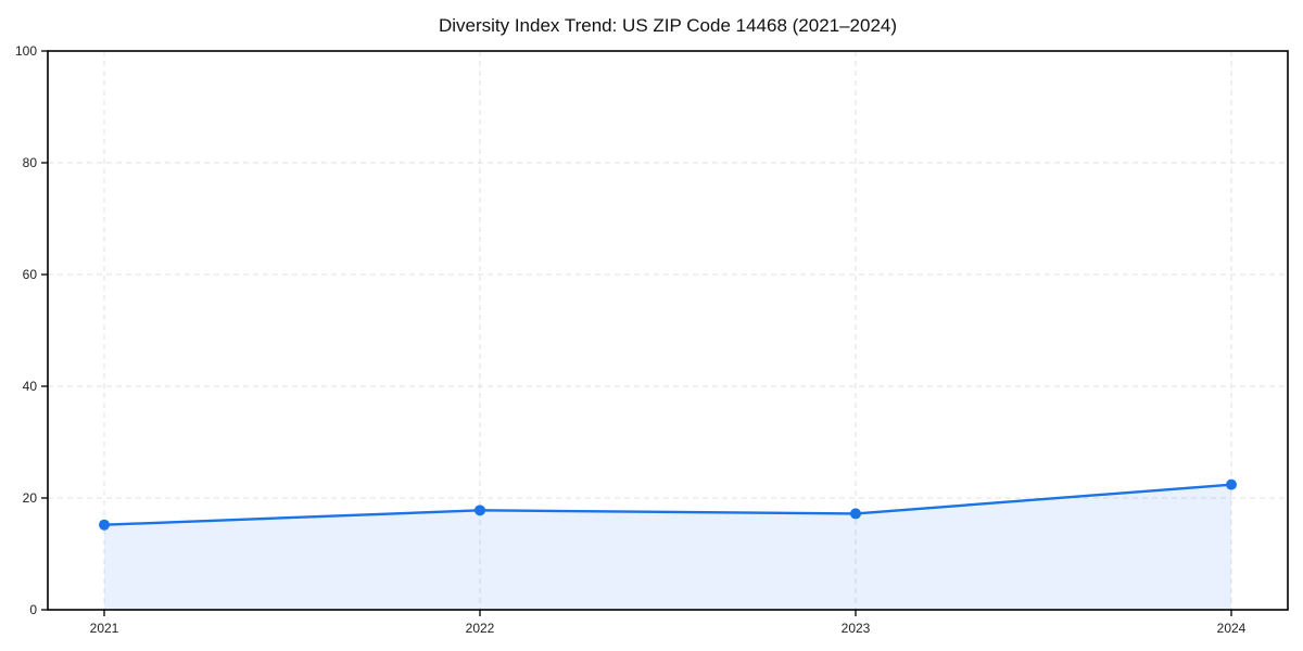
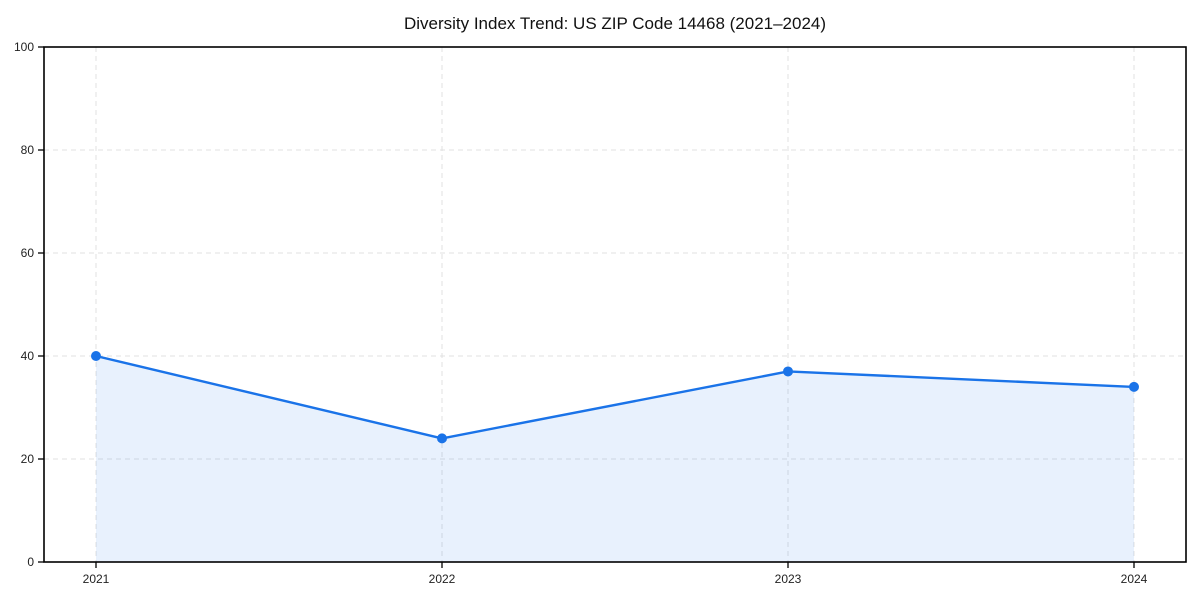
2021: 15 -> 40
2022: 18 -> 24
2023: 17 -> 37
2024: 22 -> 34
